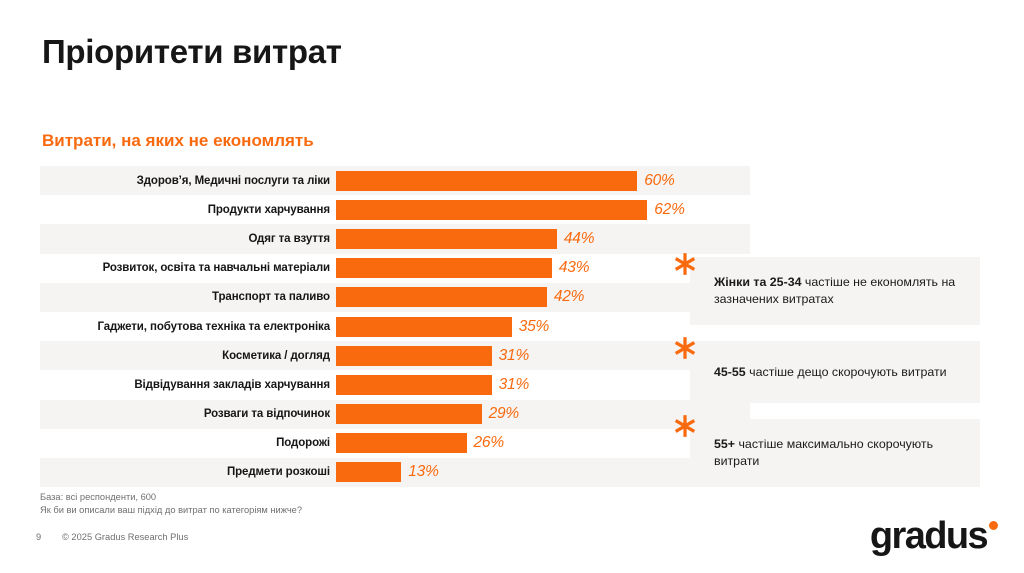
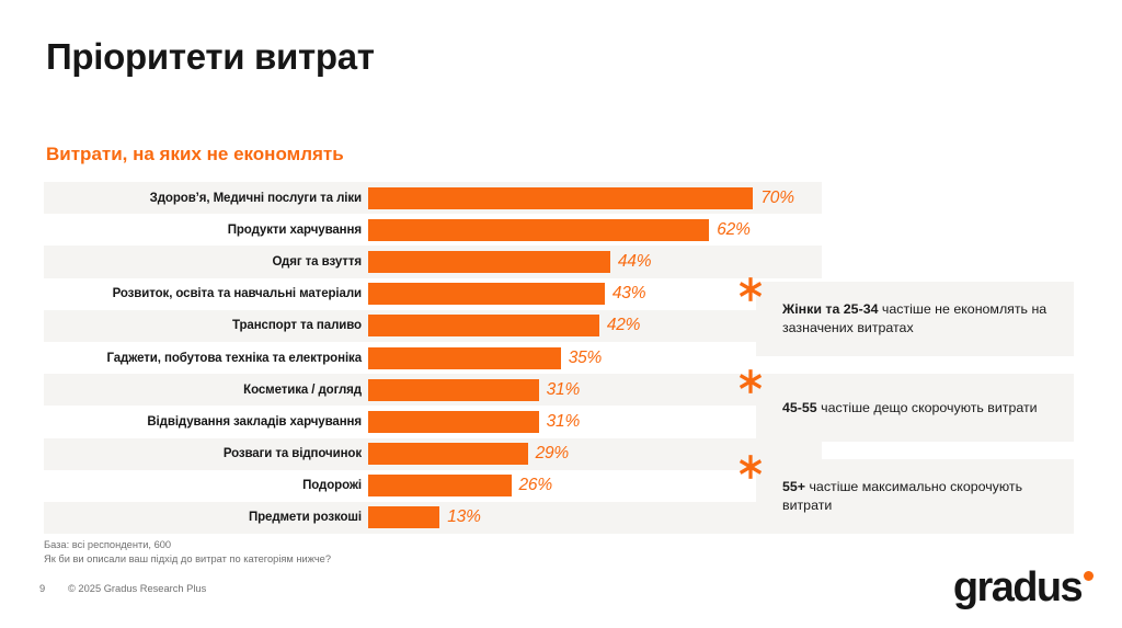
Здоров’я, Медичні послуги та ліки: 60% -> 70%
